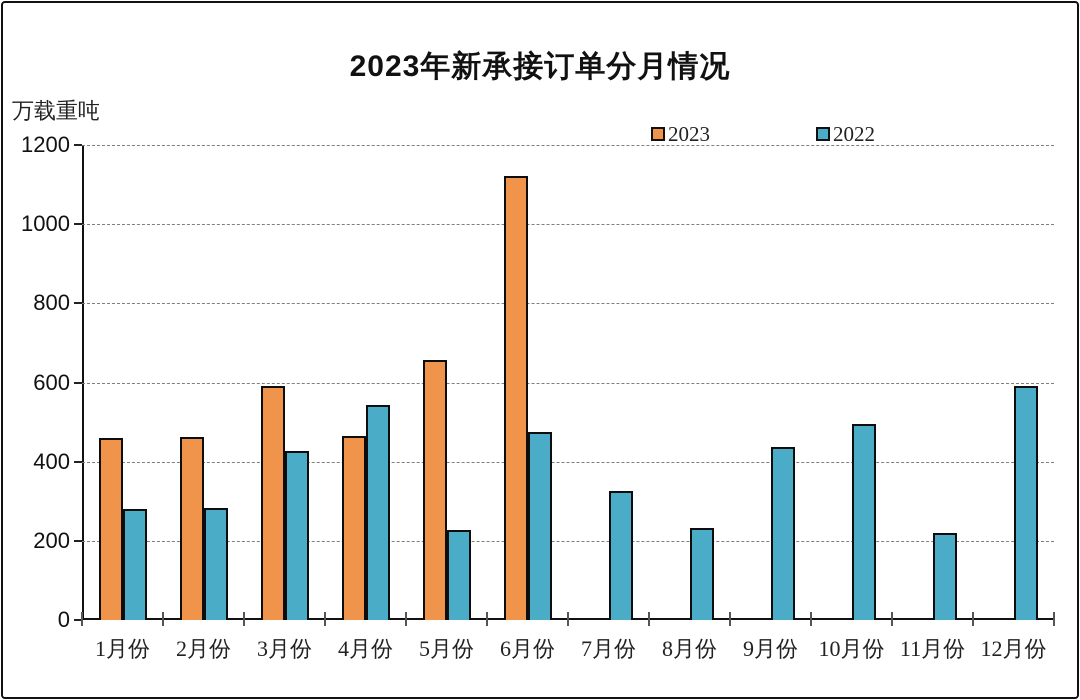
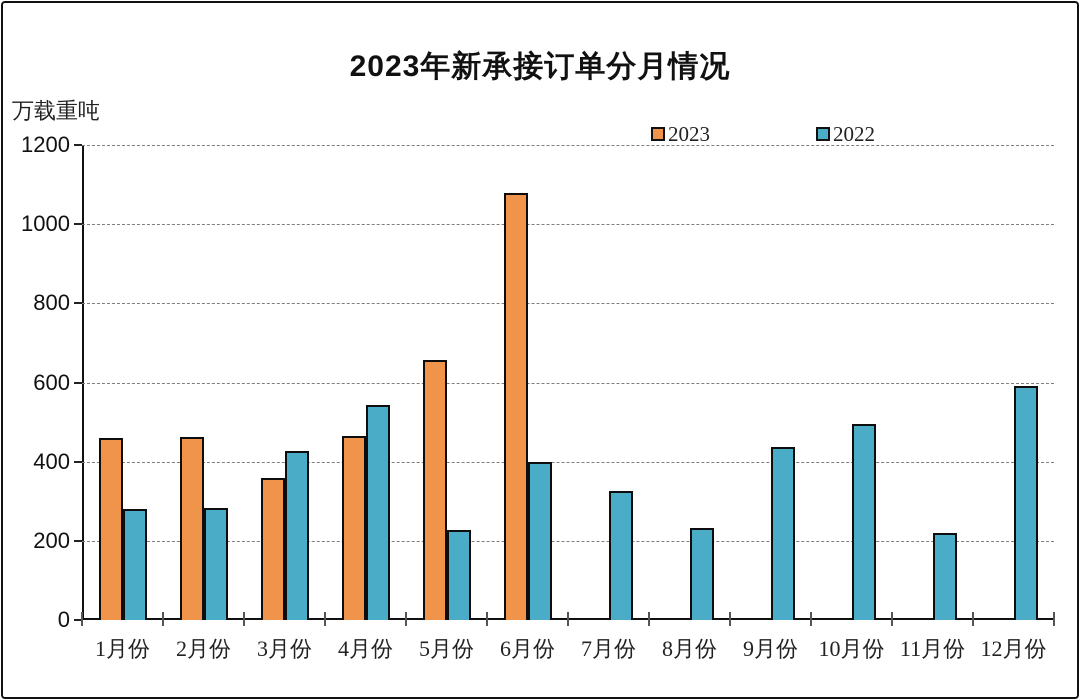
2023/3月份: 590 -> 360
2023/6月份: 1120 -> 1080
2022/6月份: 480 -> 400
